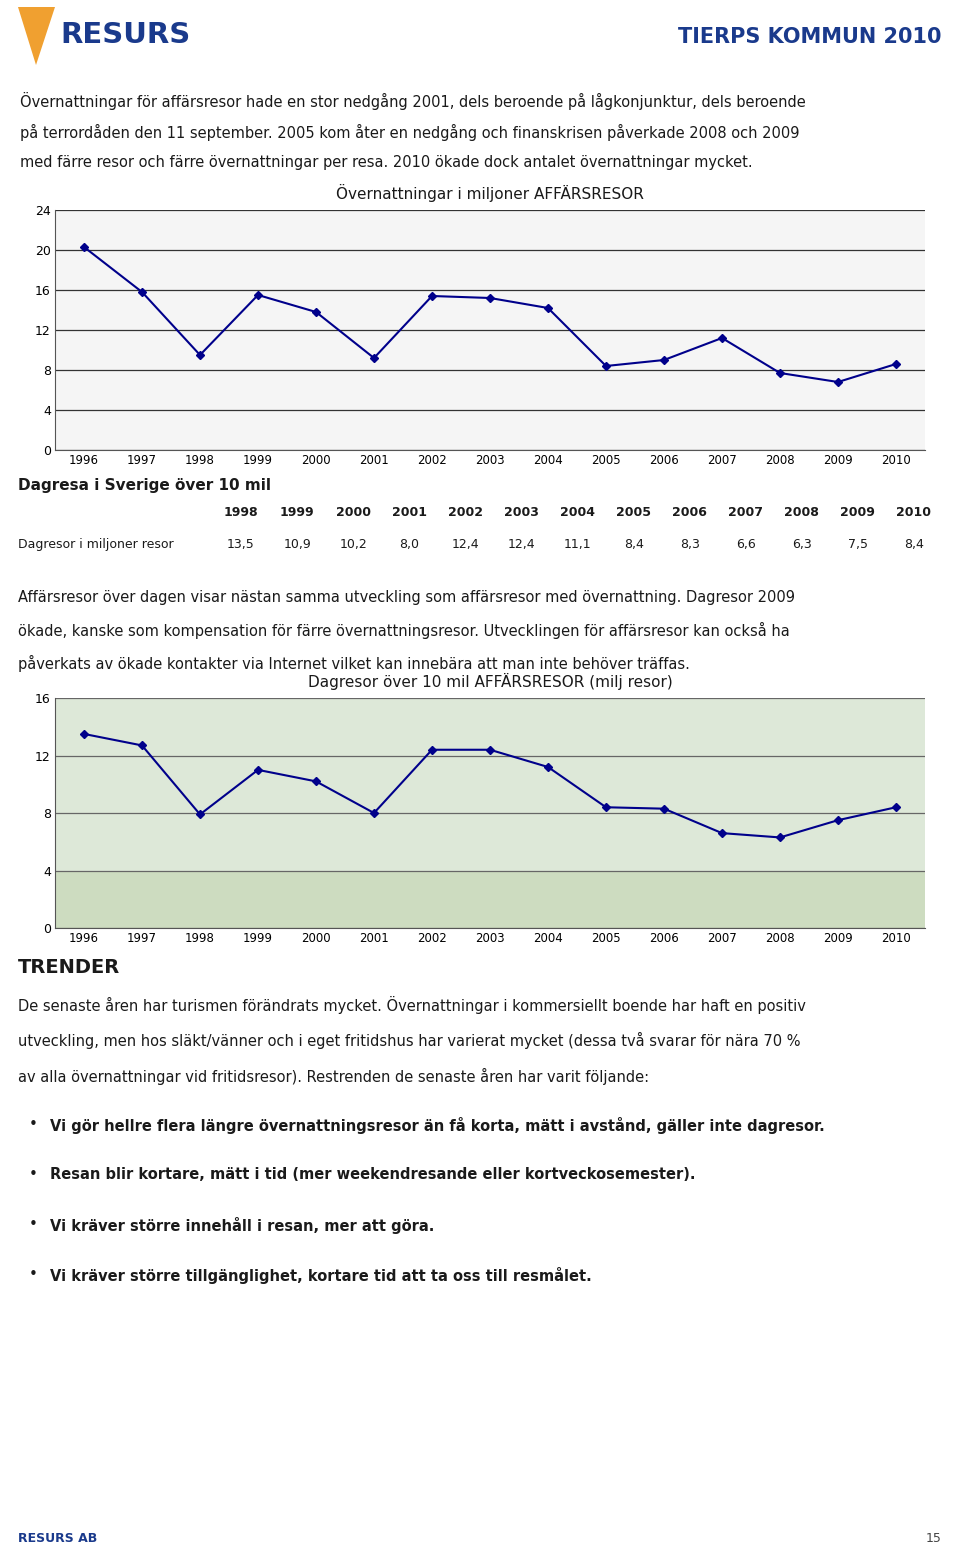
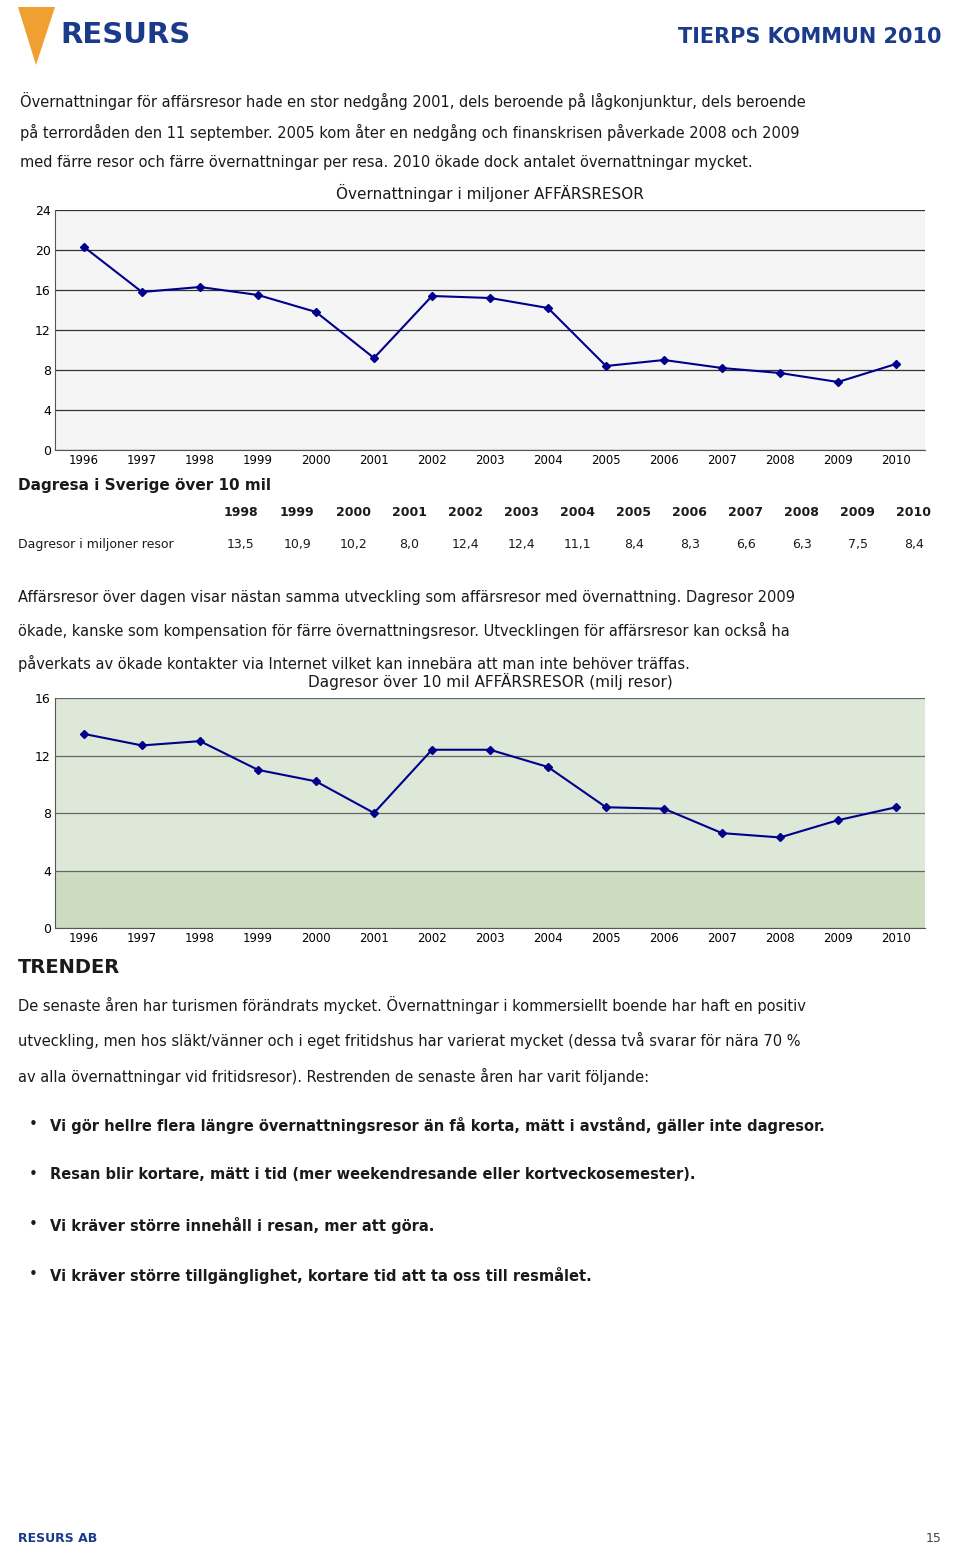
Övernattningar i miljoner AFFÄRSRESOR/1998: 9.5 -> 16.3
Övernattningar i miljoner AFFÄRSRESOR/2007: 11.2 -> 8.2
Dagresor över 10 mil AFFÄRSRESOR (milj resor)/1998: 7.9 -> 13.0
